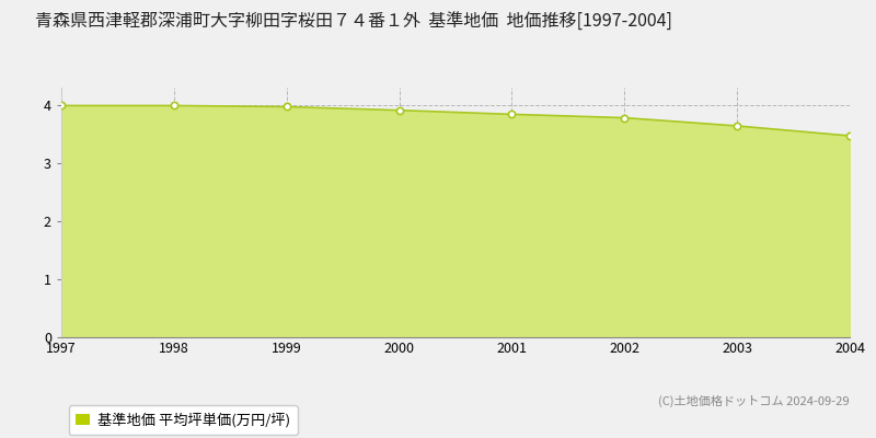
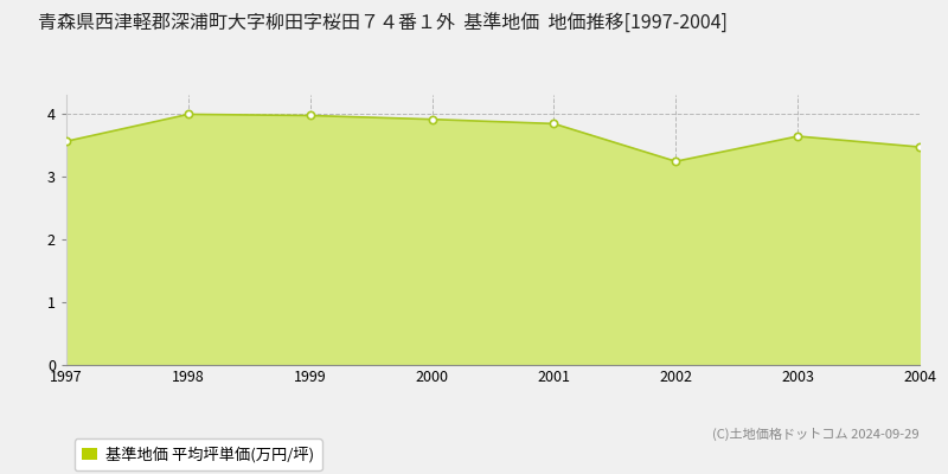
1997: 3.99 -> 3.56
2002: 3.78 -> 3.24
